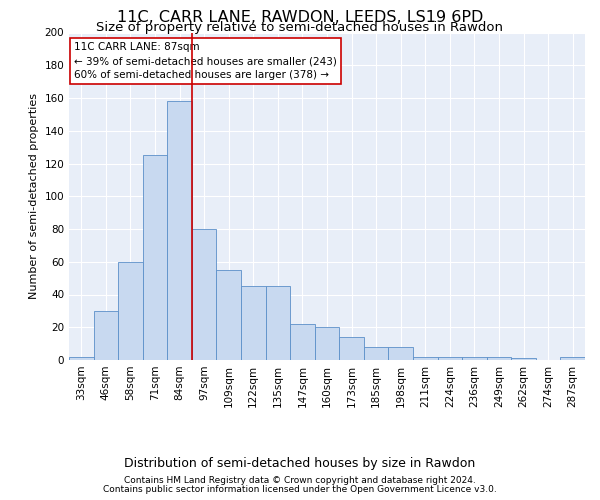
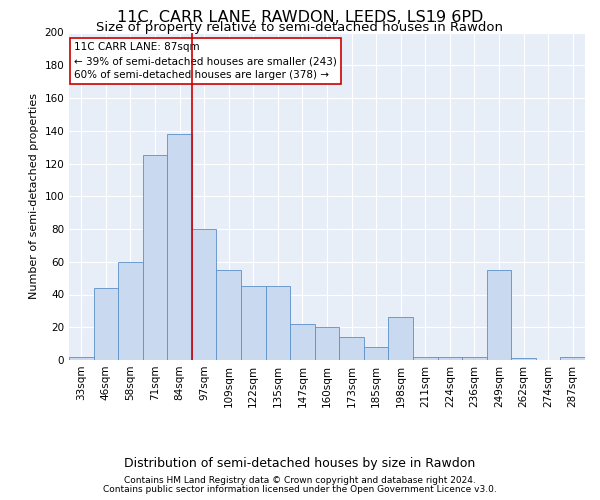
46sqm: 30 -> 44
84sqm: 158 -> 138
198sqm: 8 -> 26
249sqm: 2 -> 55
